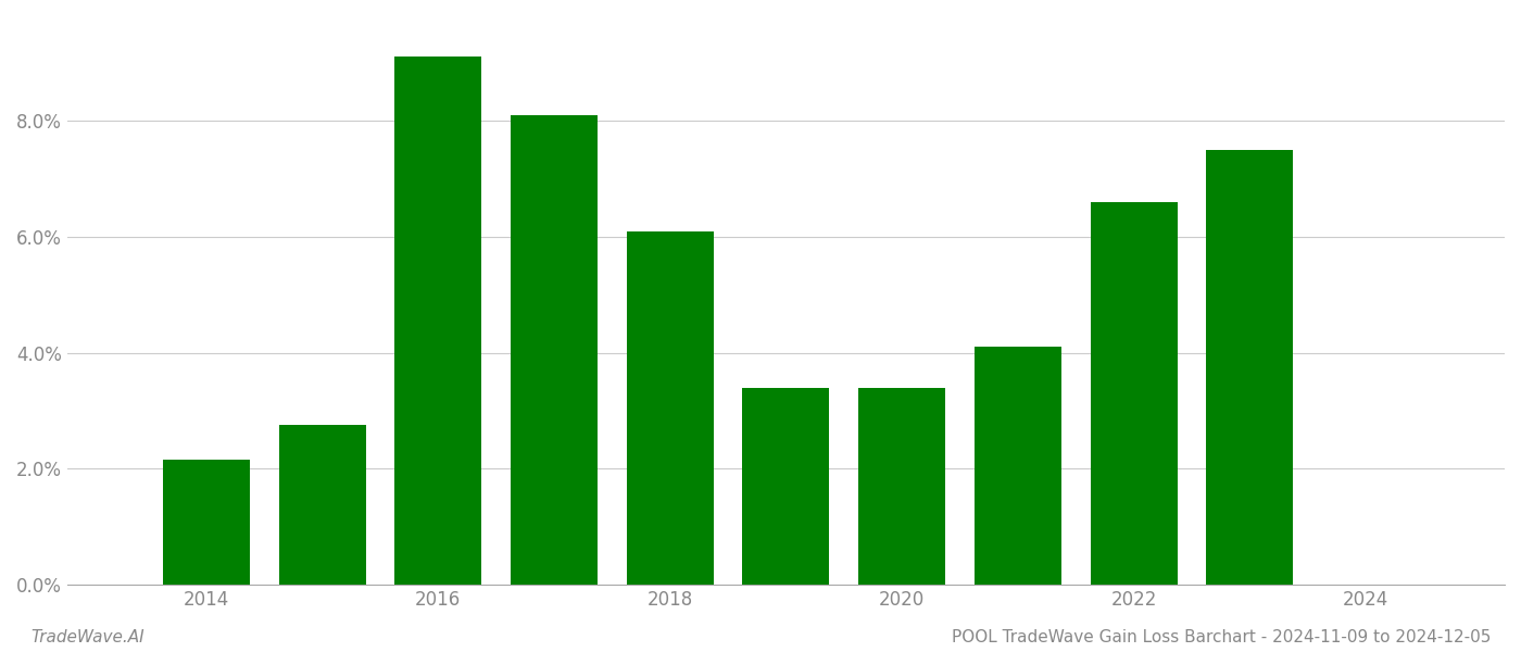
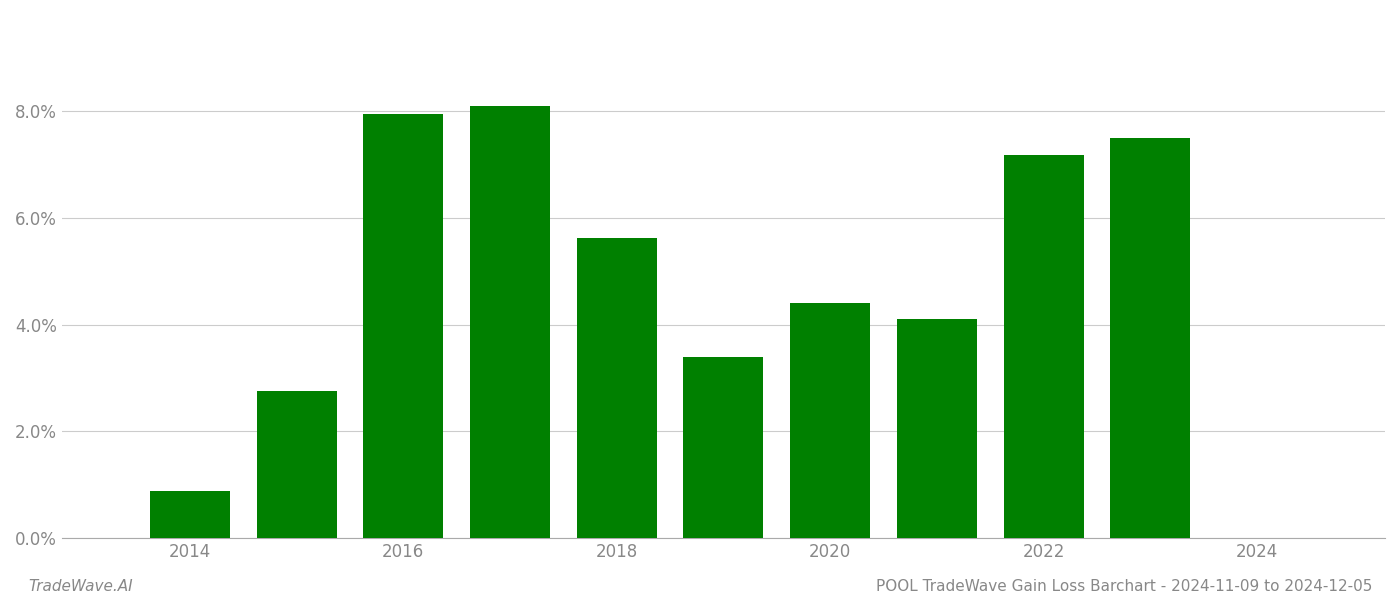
2014: 2.15% -> 0.88%
2016: 9.10% -> 7.94%
2018: 6.10% -> 5.62%
2020: 3.40% -> 4.40%
2022: 6.60% -> 7.18%
